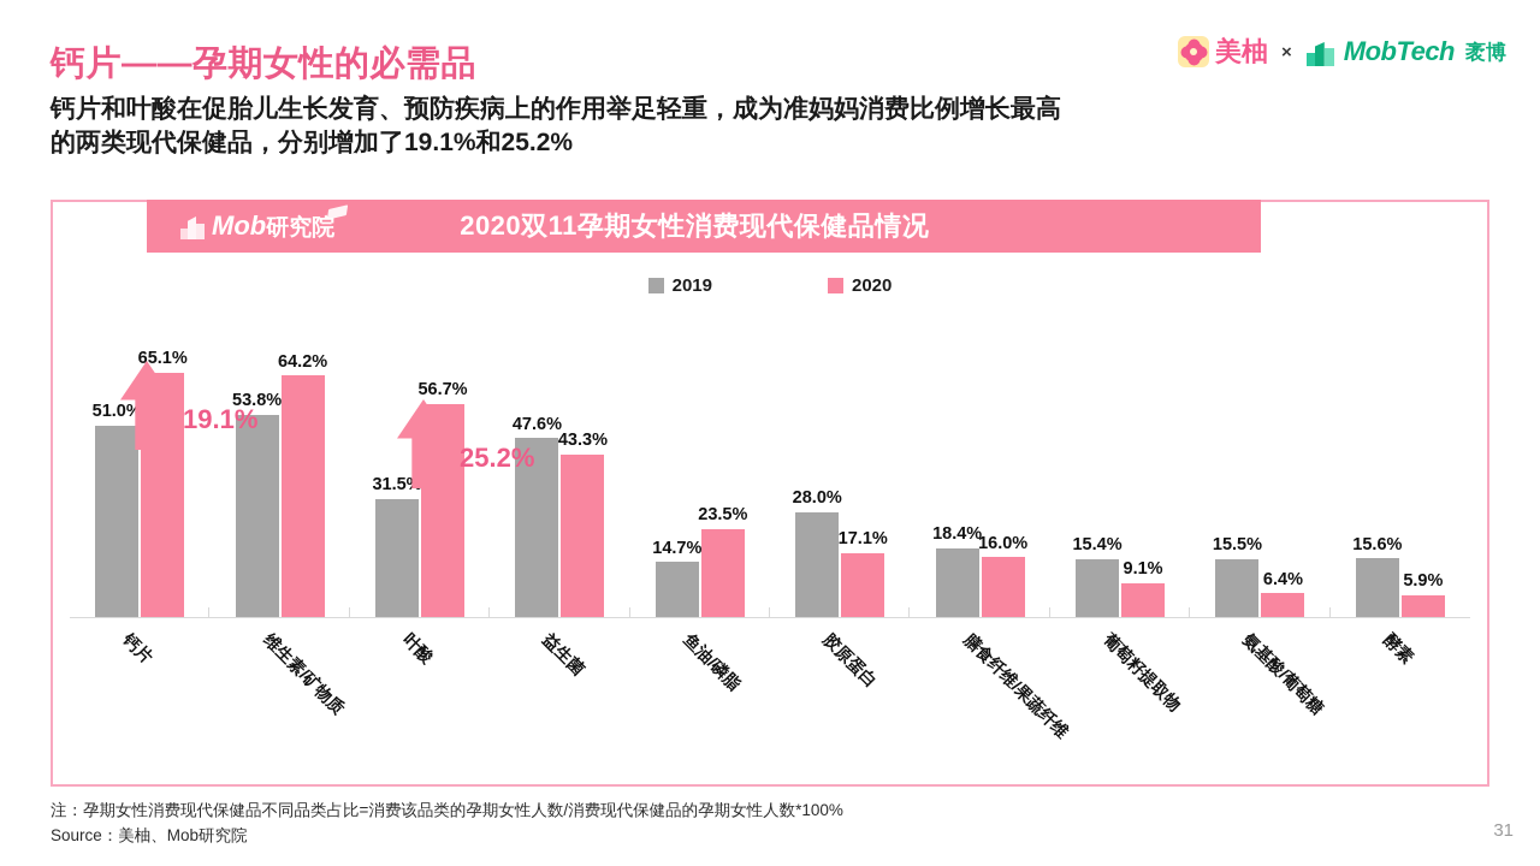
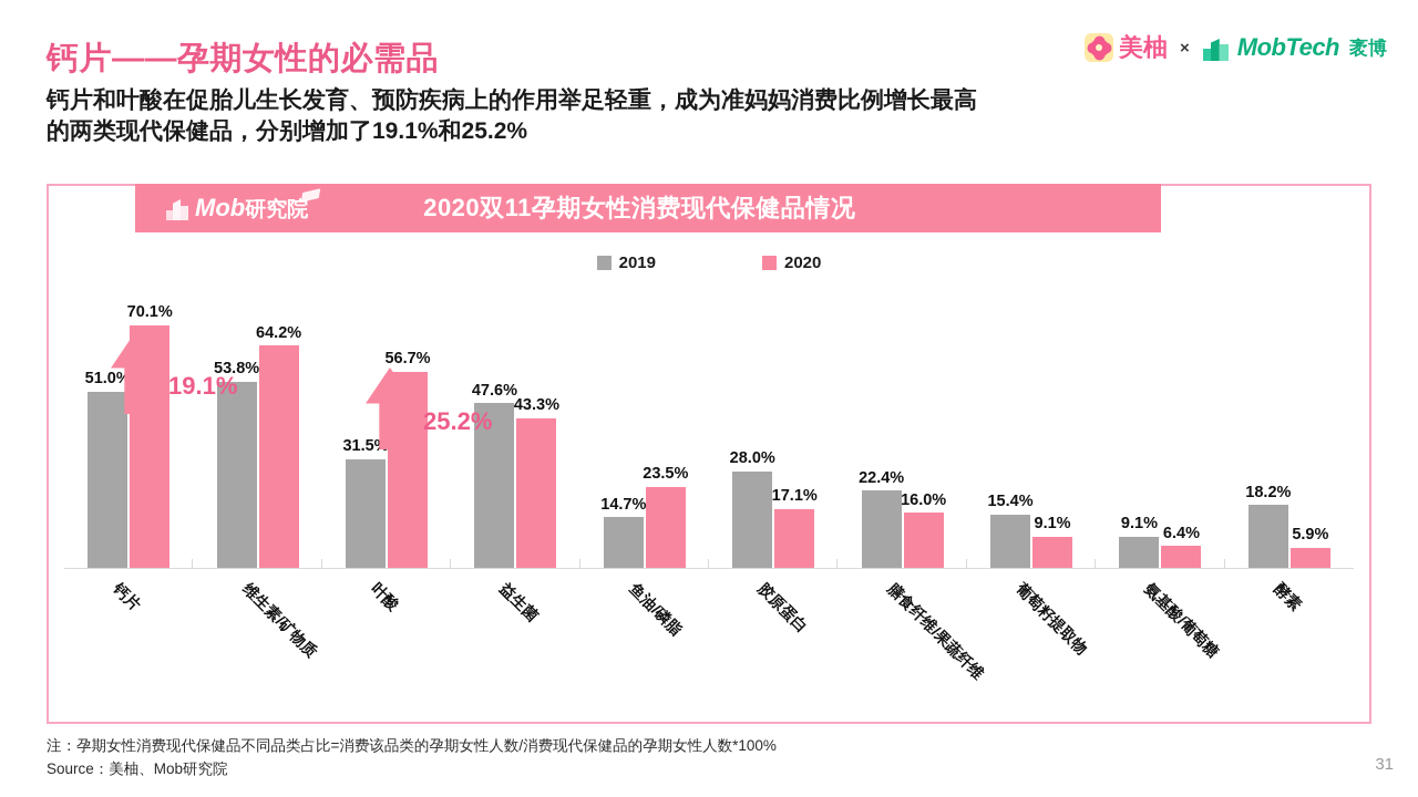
2020/钙片: 65.1% -> 70.1%
2019/膳食纤维/果蔬纤维: 18.4% -> 22.4%
2019/氨基酸/葡萄糖: 15.5% -> 9.1%
2019/酵素: 15.6% -> 18.2%
